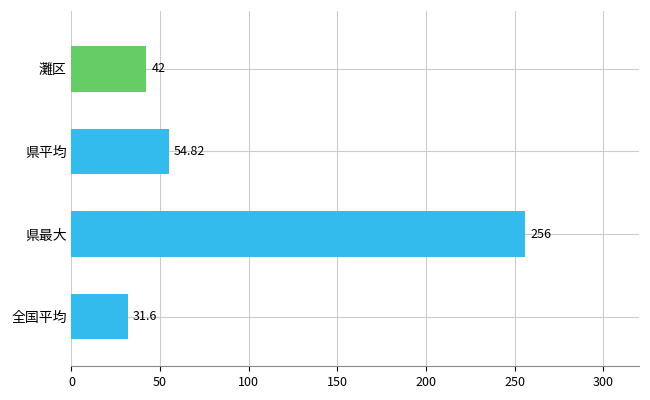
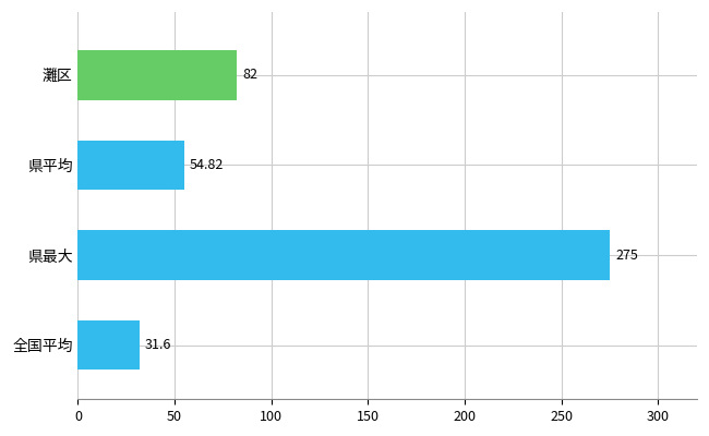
灘区: 42 -> 82
県最大: 256 -> 275
